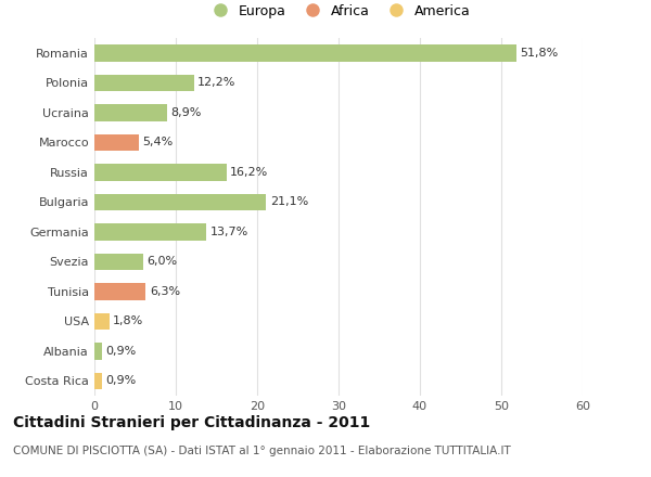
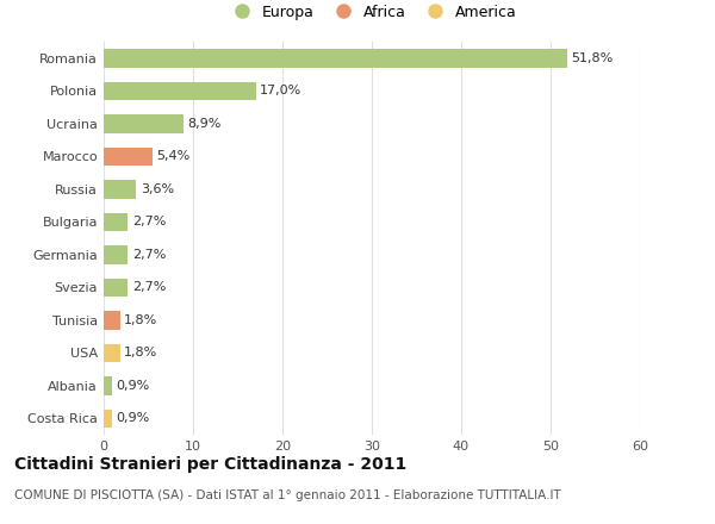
Polonia: 12,2% -> 17,0%
Russia: 16,2% -> 3,6%
Bulgaria: 21,1% -> 2,7%
Germania: 13,7% -> 2,7%
Svezia: 6,0% -> 2,7%
Tunisia: 6,3% -> 1,8%
